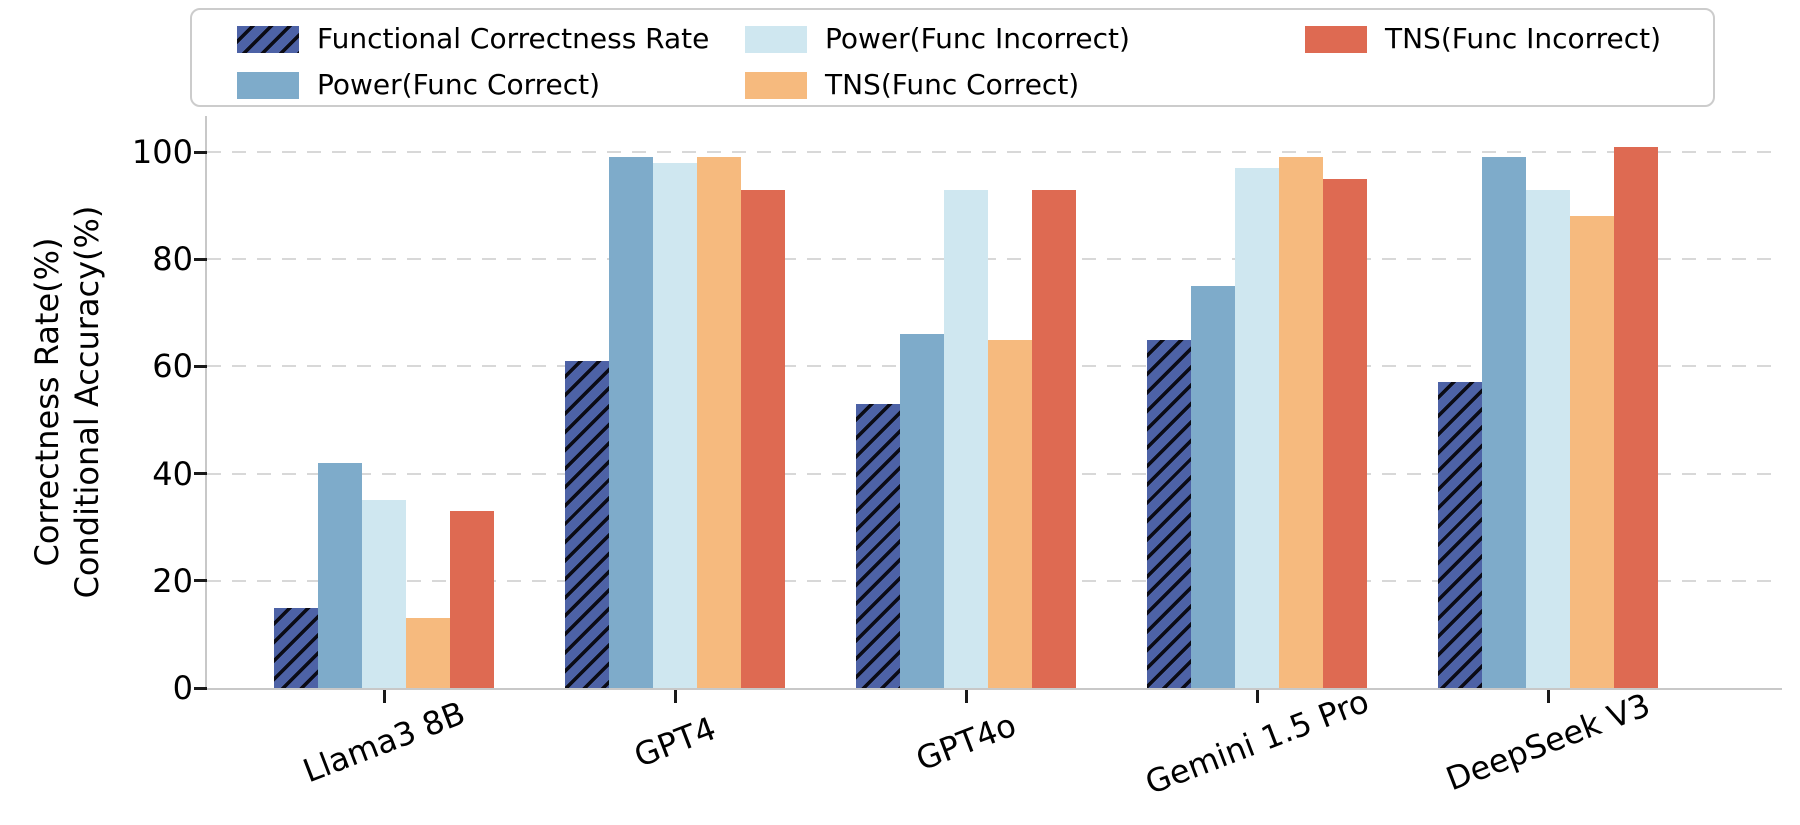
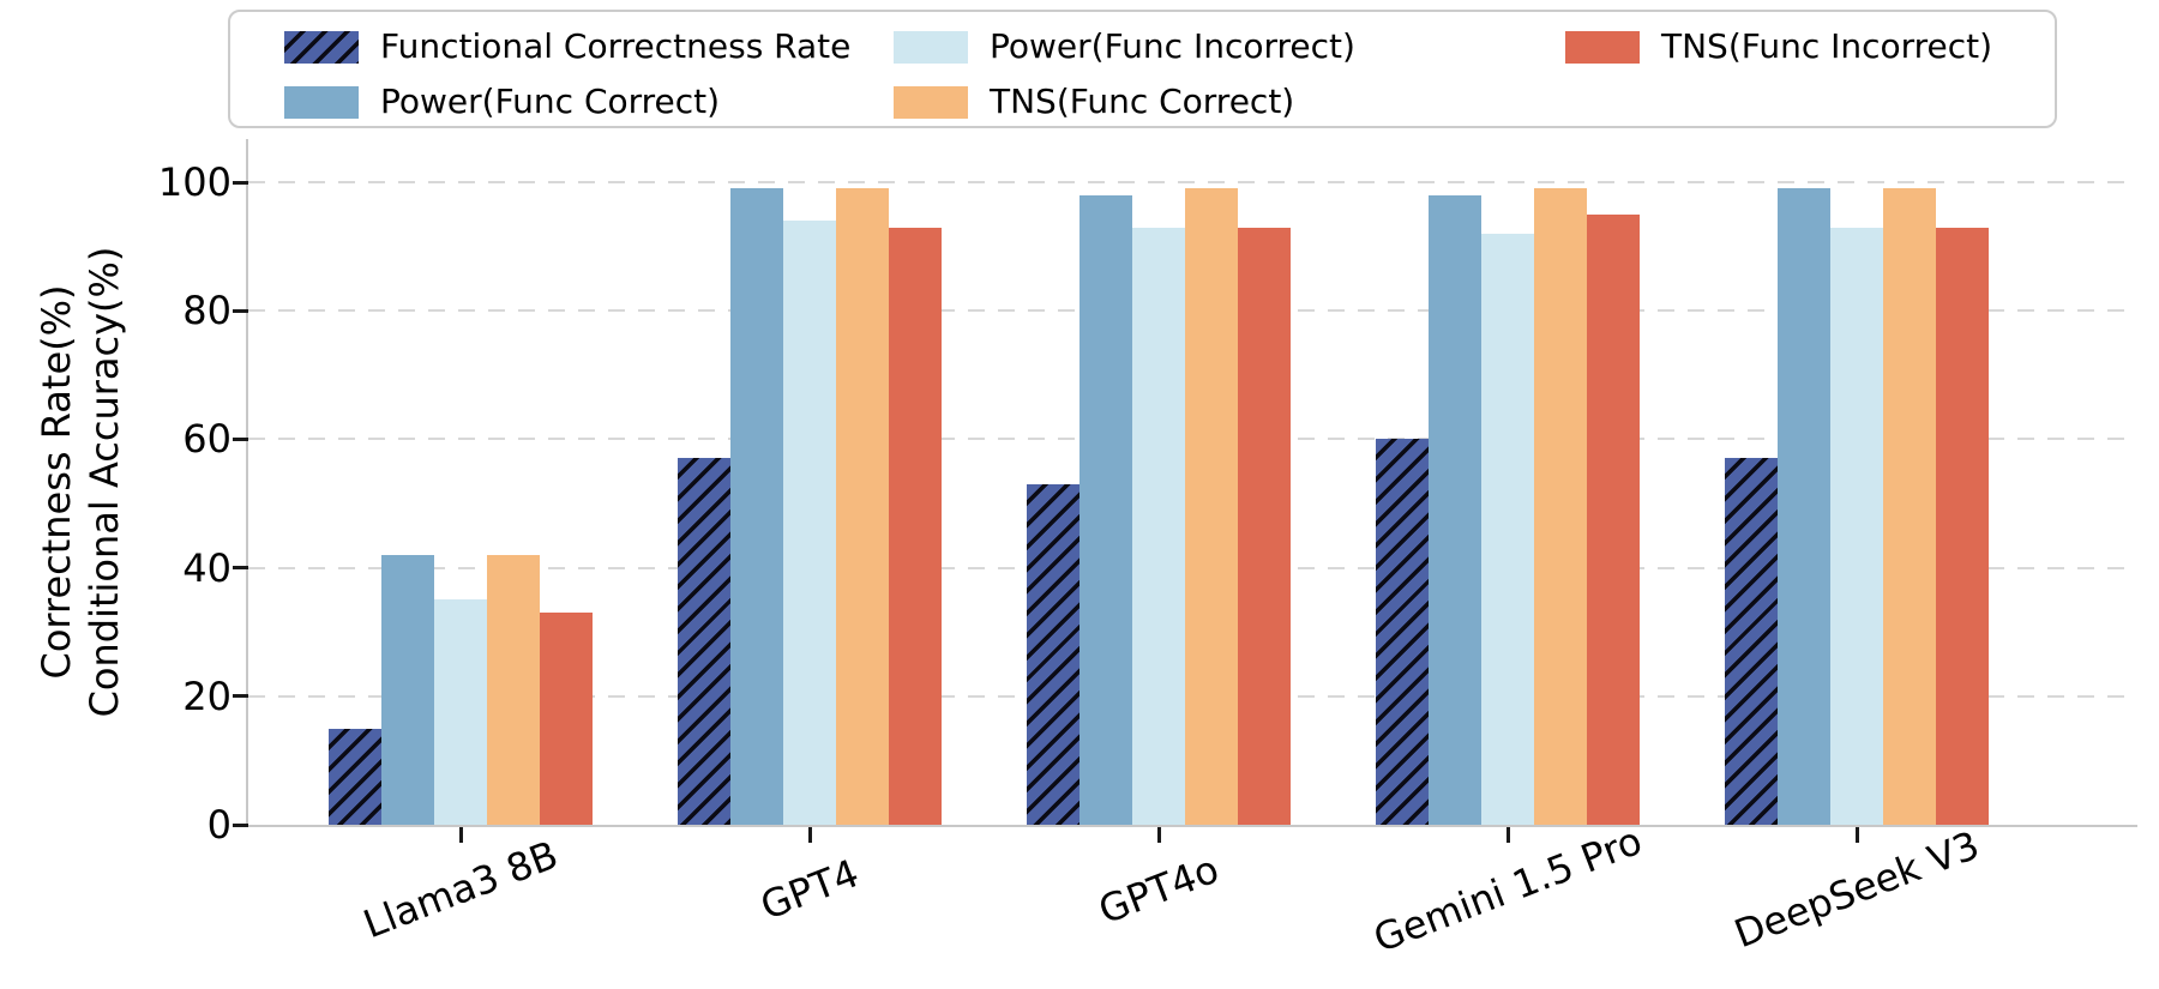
TNS(Func Correct)/Llama3 8B: 13 -> 42
Functional Correctness Rate/GPT4: 61 -> 57
Power(Func Incorrect)/GPT4: 98 -> 94
Power(Func Correct)/GPT4o: 66 -> 98
TNS(Func Correct)/GPT4o: 65 -> 99
Functional Correctness Rate/Gemini 1.5 Pro: 65 -> 60
Power(Func Correct)/Gemini 1.5 Pro: 75 -> 98
Power(Func Incorrect)/Gemini 1.5 Pro: 97 -> 92
TNS(Func Correct)/DeepSeek V3: 88 -> 99
TNS(Func Incorrect)/DeepSeek V3: 101 -> 93
